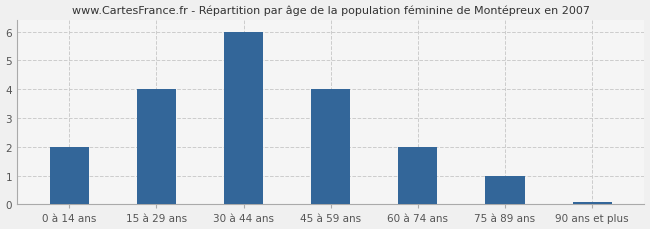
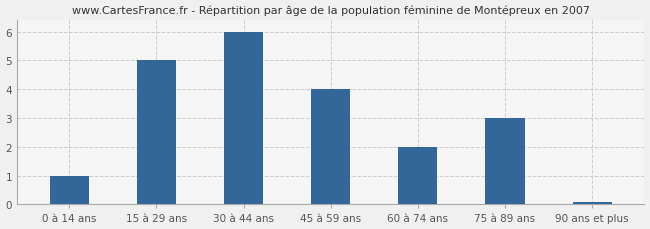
0 à 14 ans: 2.00 -> 1.00
15 à 29 ans: 4.00 -> 5.00
75 à 89 ans: 1.00 -> 3.00
